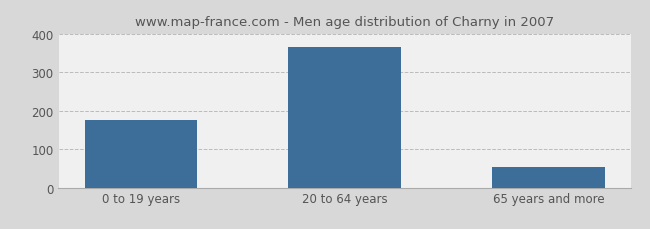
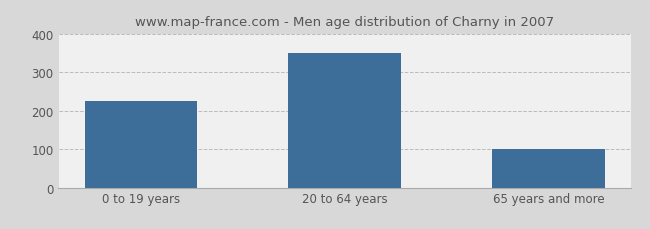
0 to 19 years: 175 -> 225
20 to 64 years: 365 -> 350
65 years and more: 53 -> 100
